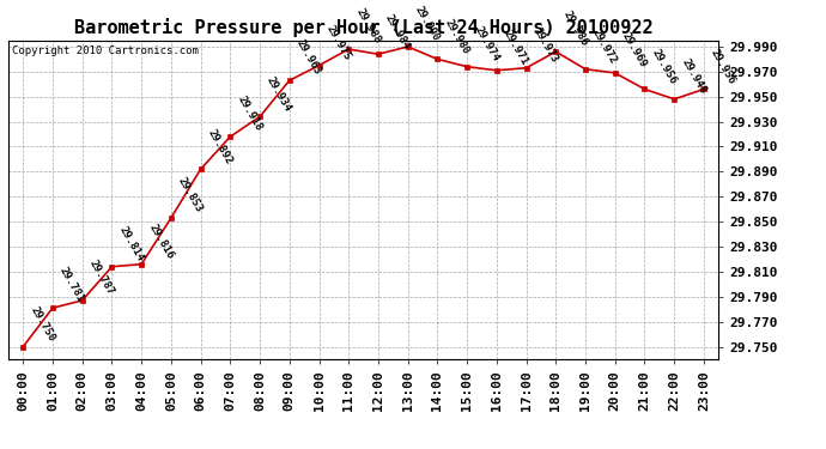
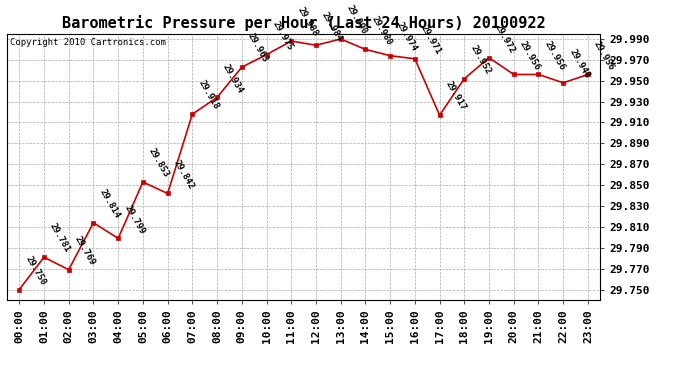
02:00: 29.787 -> 29.769
04:00: 29.816 -> 29.799
06:00: 29.892 -> 29.842
17:00: 29.973 -> 29.917
18:00: 29.986 -> 29.952
20:00: 29.969 -> 29.956
